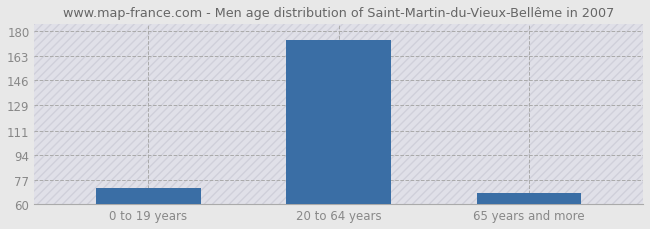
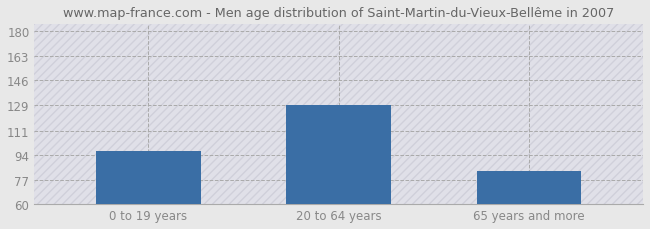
0 to 19 years: 71 -> 97
20 to 64 years: 174 -> 129
65 years and more: 68 -> 83
